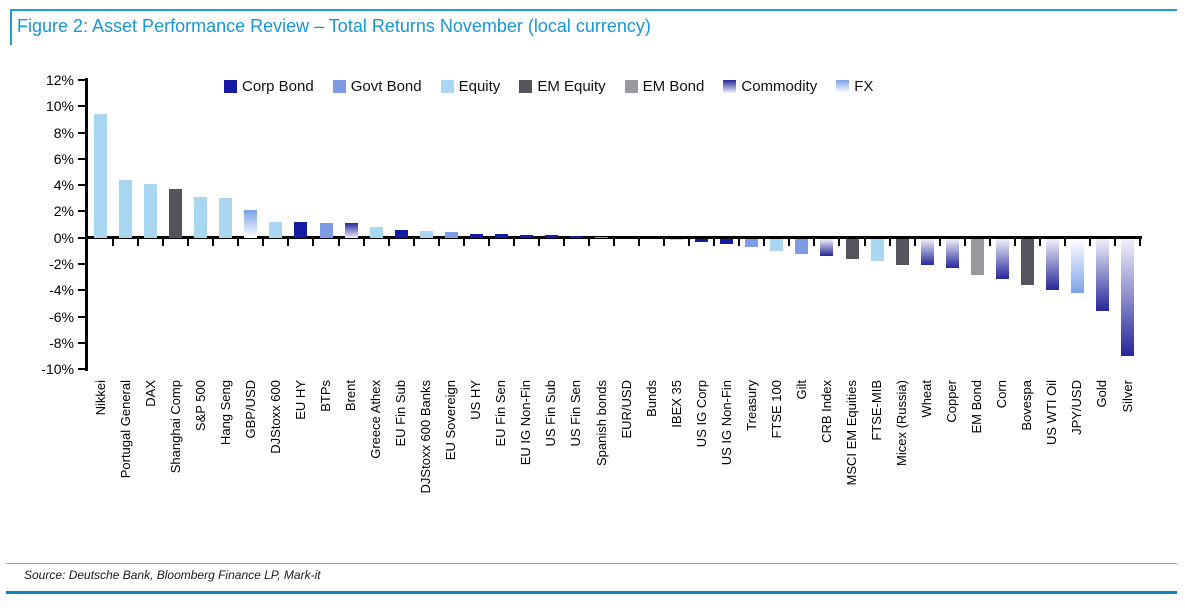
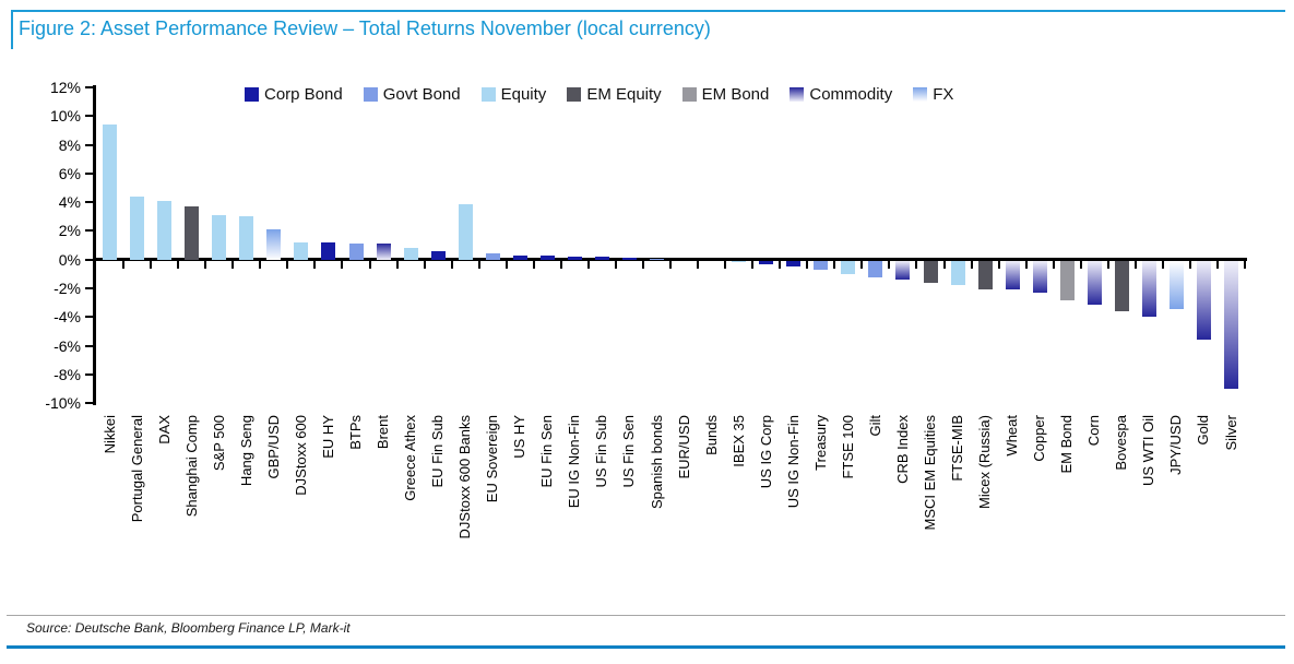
DJStoxx 600 Banks: 0.5% -> 3.9%
JPY/USD: -4.1% -> -3.3%
